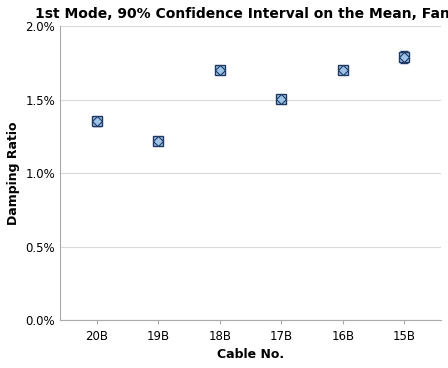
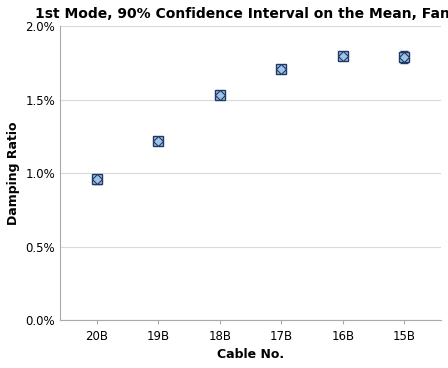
20B: 1.35% -> 0.96%
18B: 1.70% -> 1.53%
17B: 1.50% -> 1.71%
16B: 1.70% -> 1.80%
